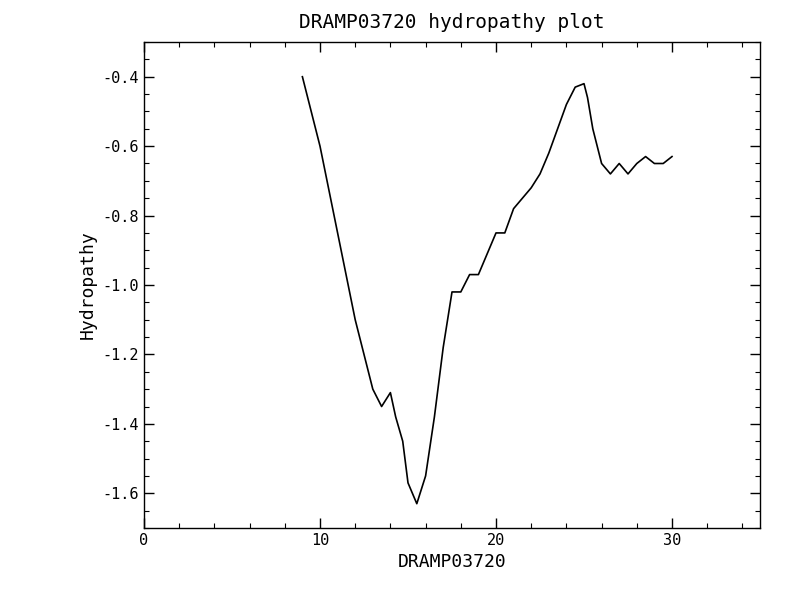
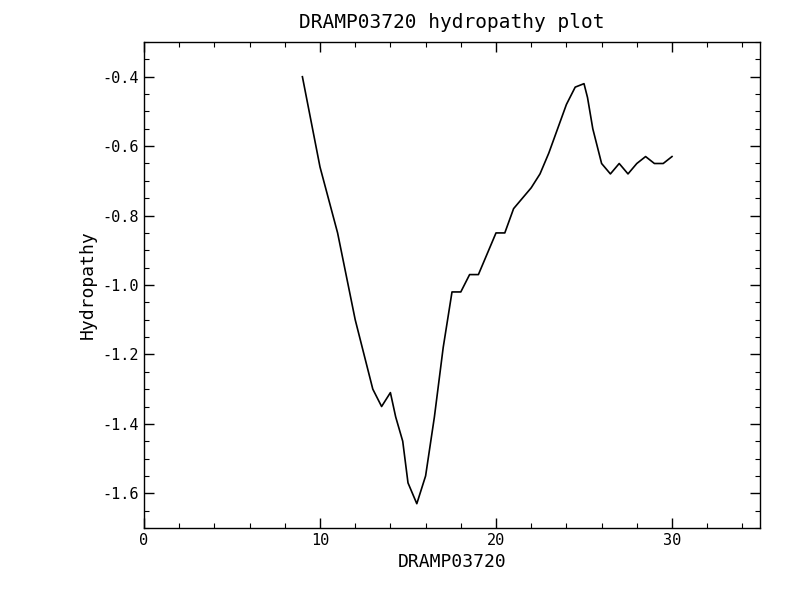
10: -0.60 -> -0.66
